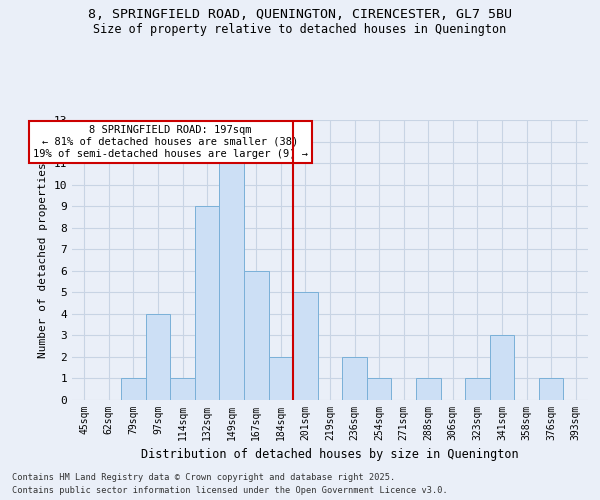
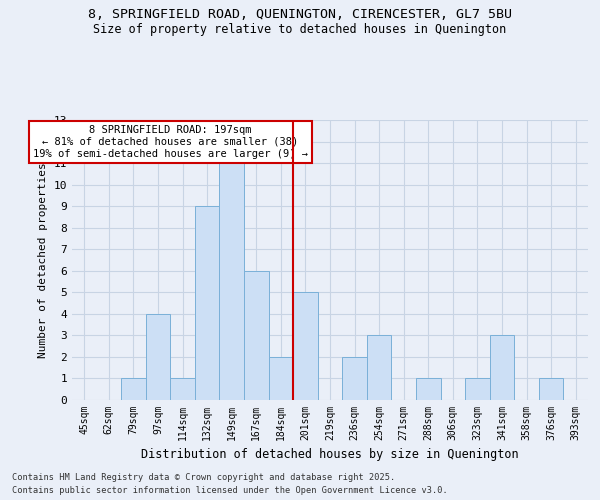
254sqm: 1 -> 3
